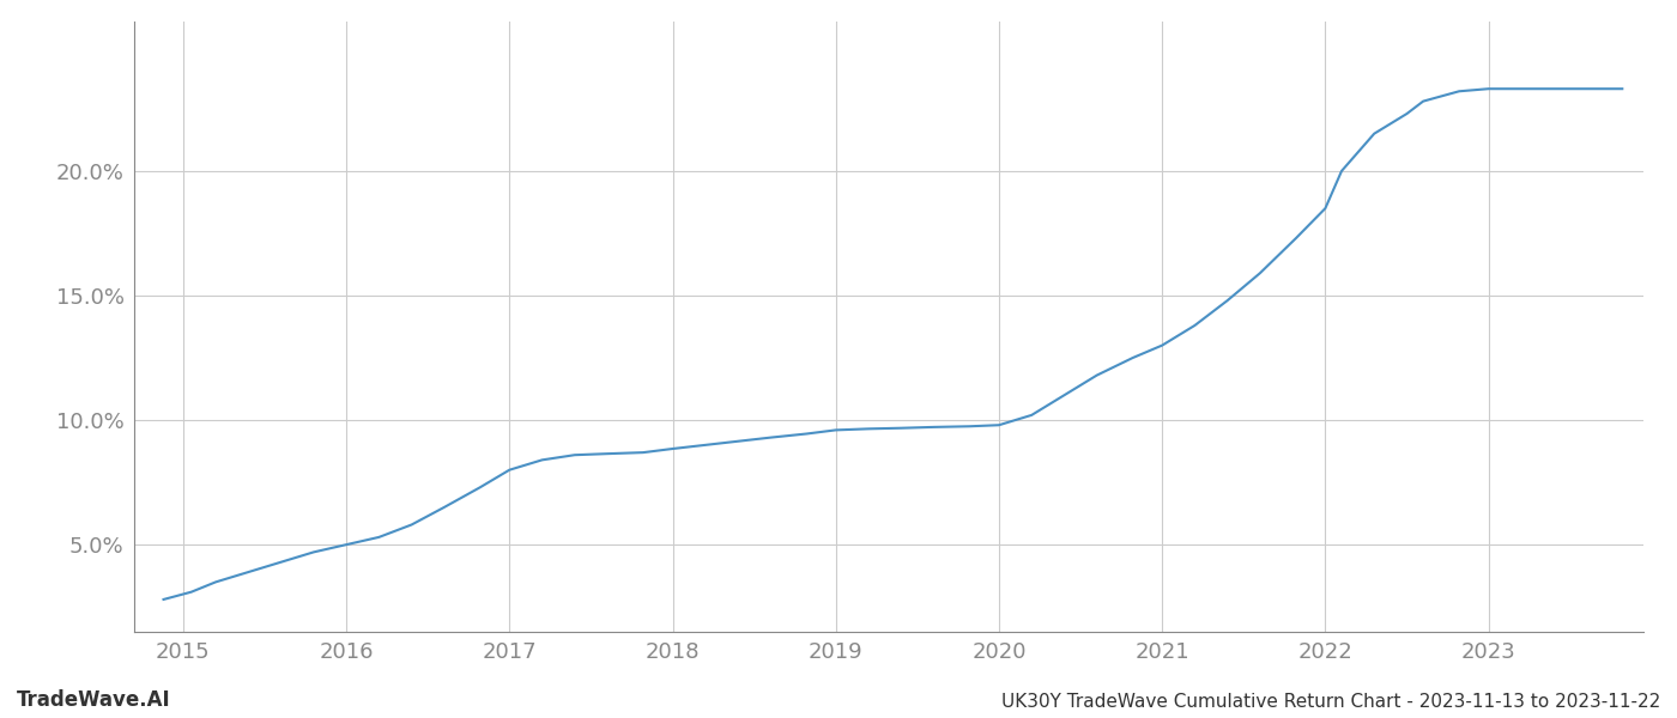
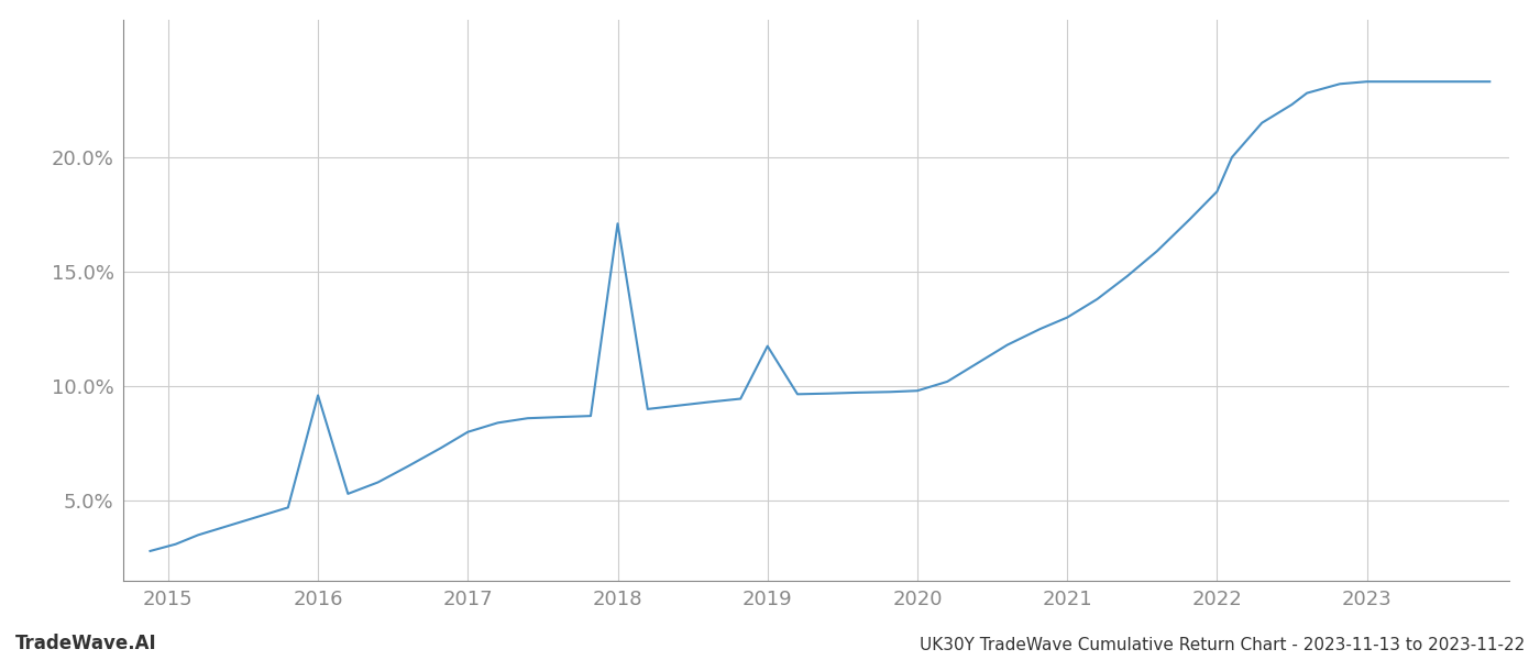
2016: 5.00% -> 9.60%
2018: 8.85% -> 17.10%
2019: 9.60% -> 11.75%
